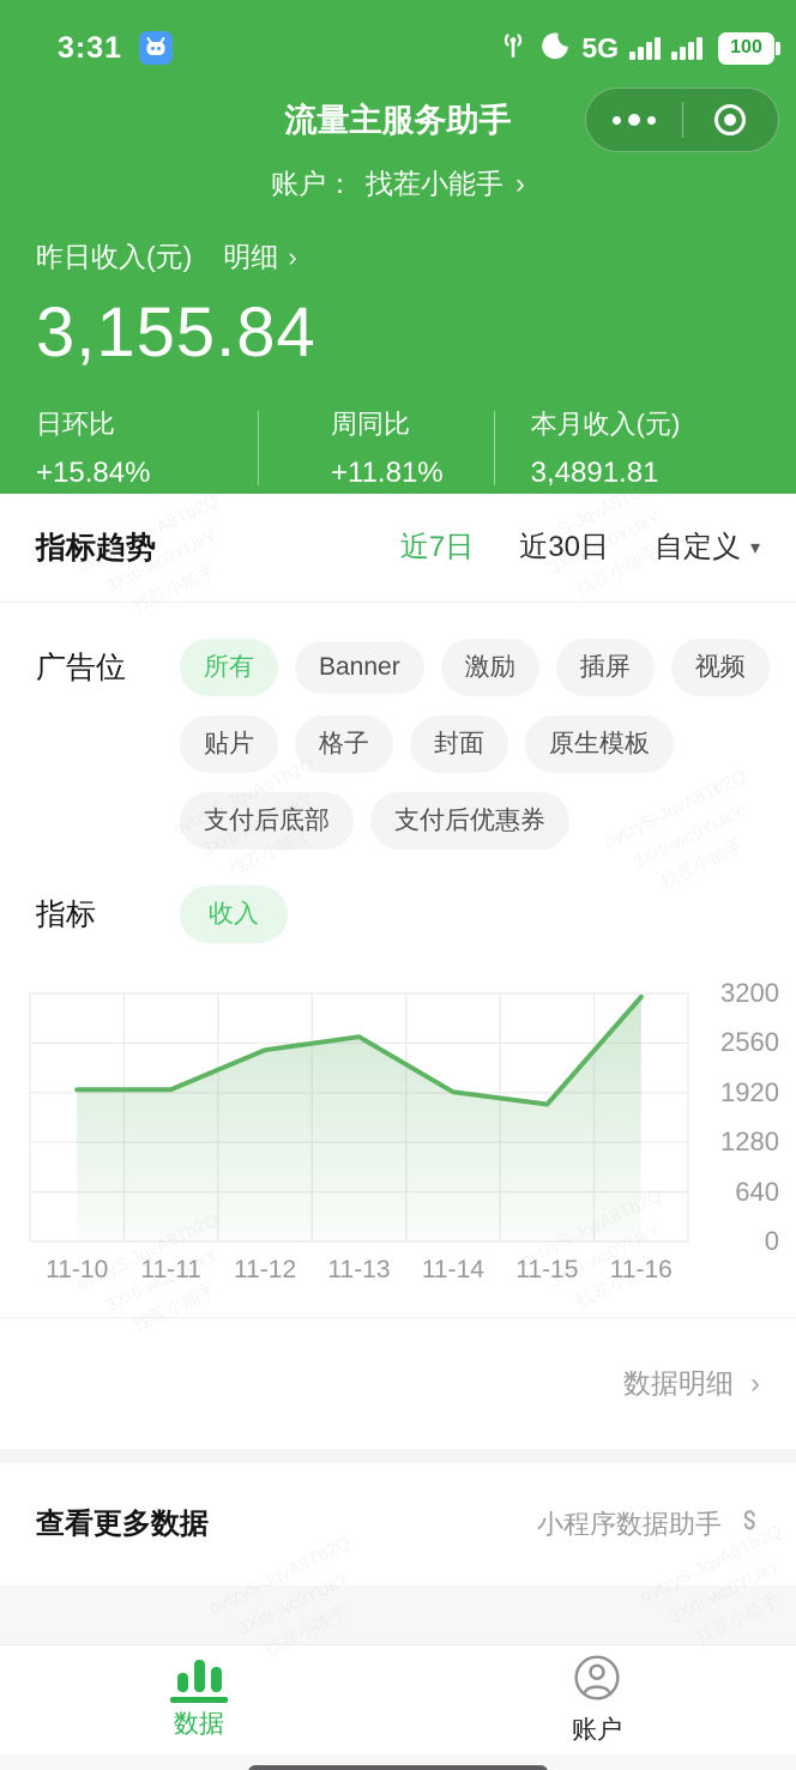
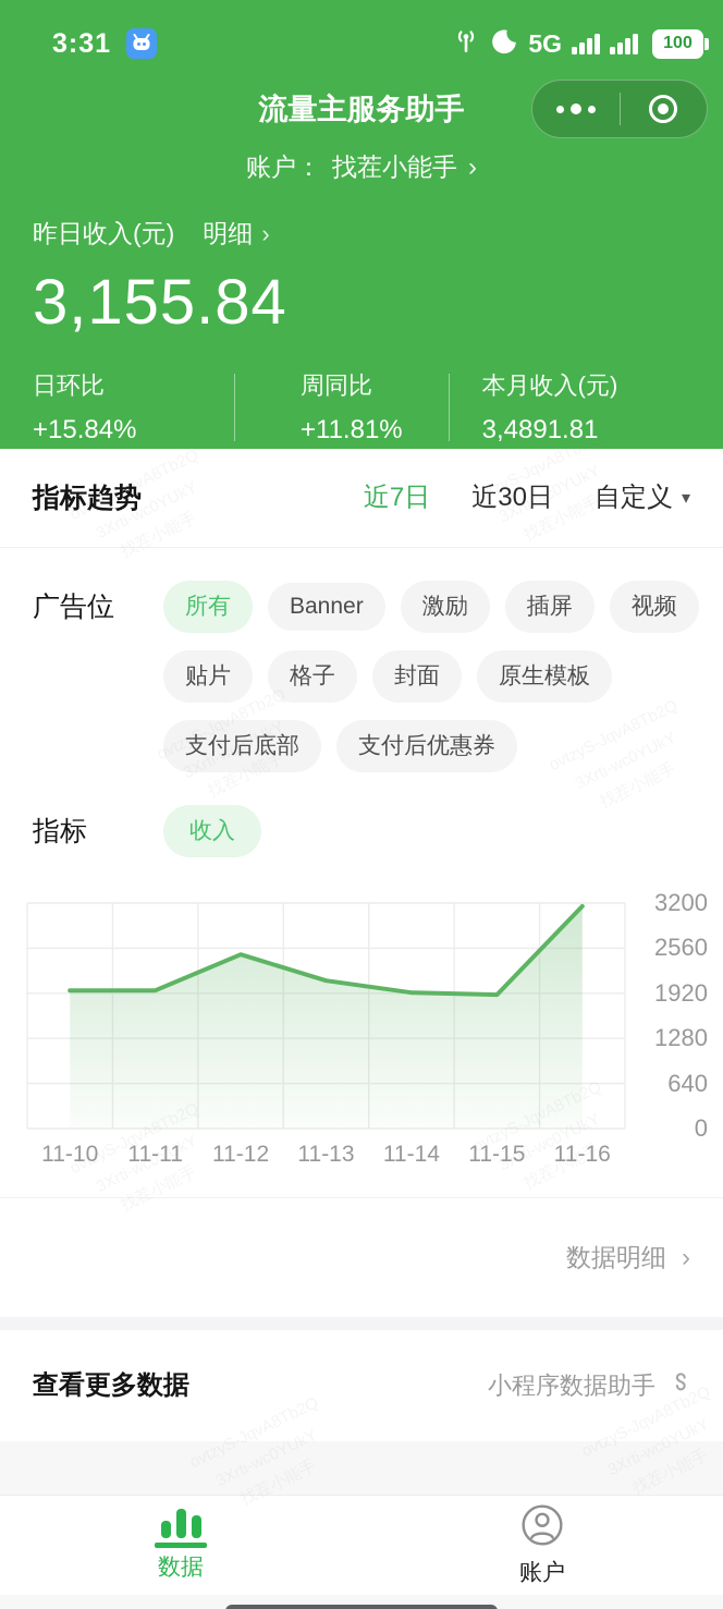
11-13: 2600 -> 2100
11-15: 1800 -> 1900
